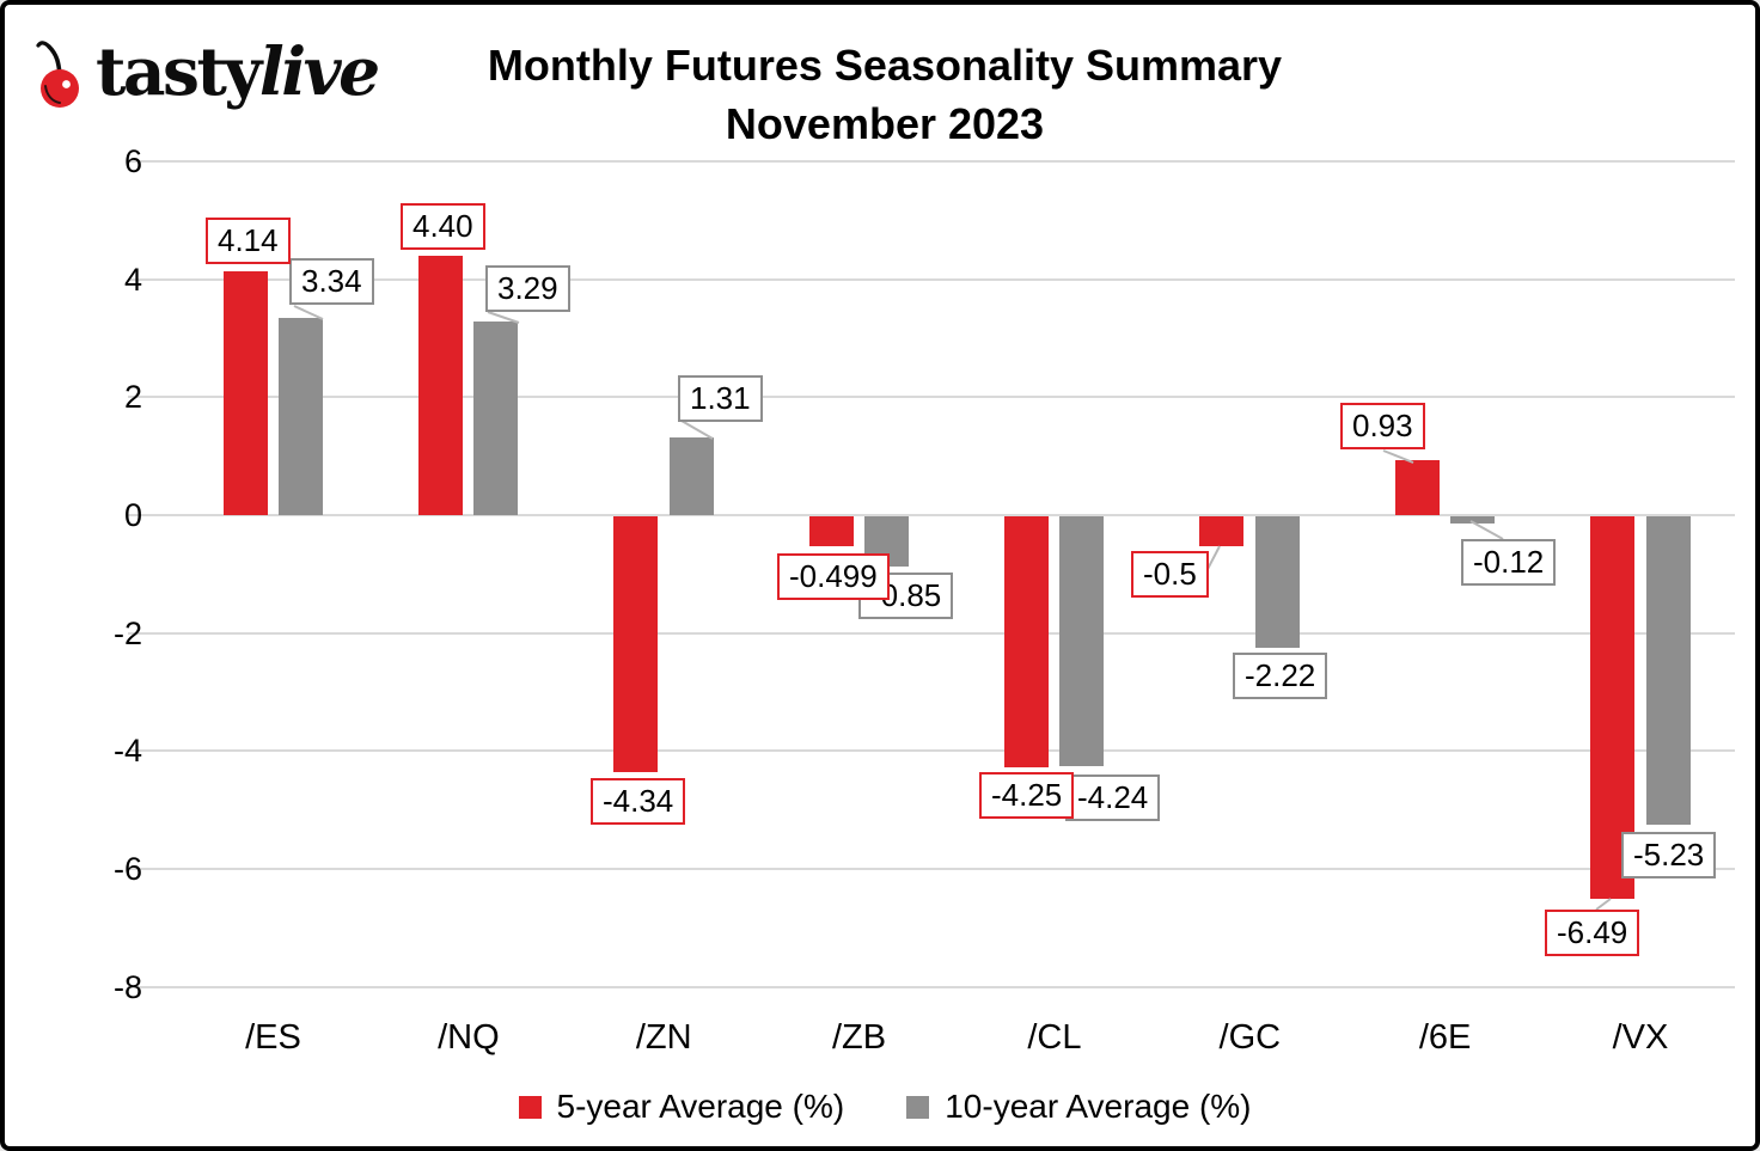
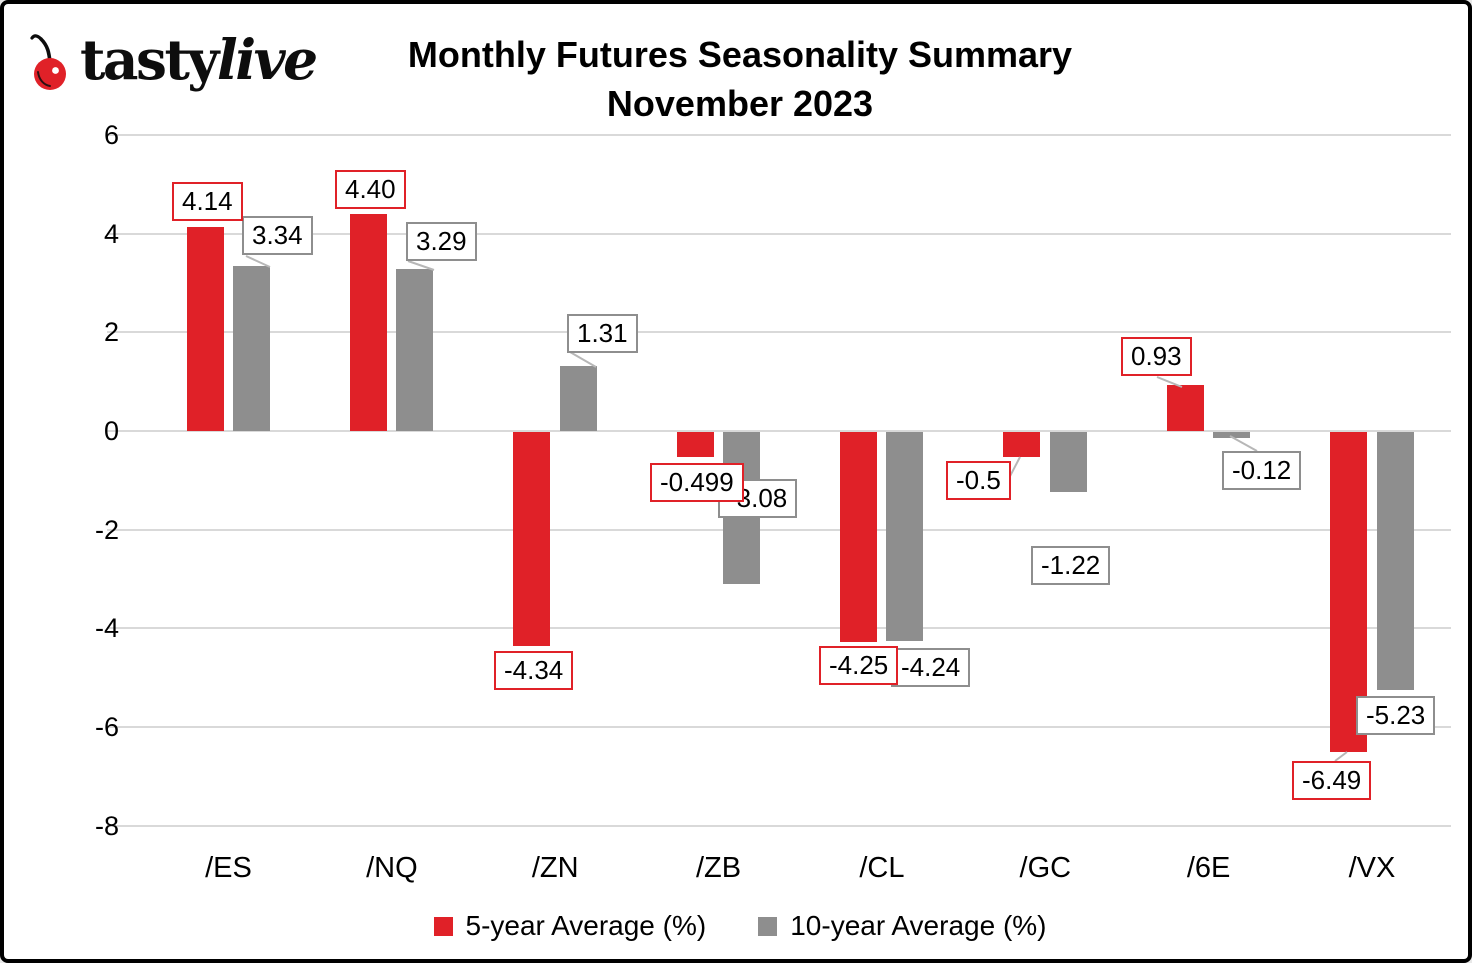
10-year Average (%)//ZB: -0.85 -> -3.08
10-year Average (%)//GC: -2.22 -> -1.22
